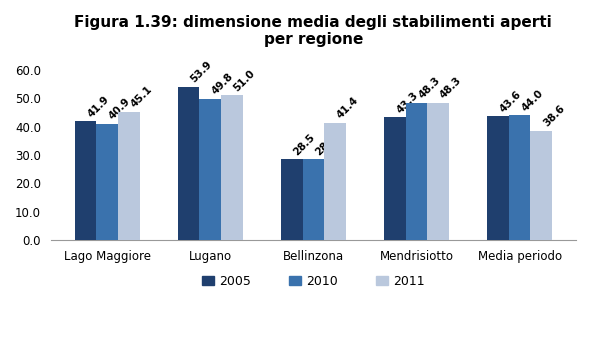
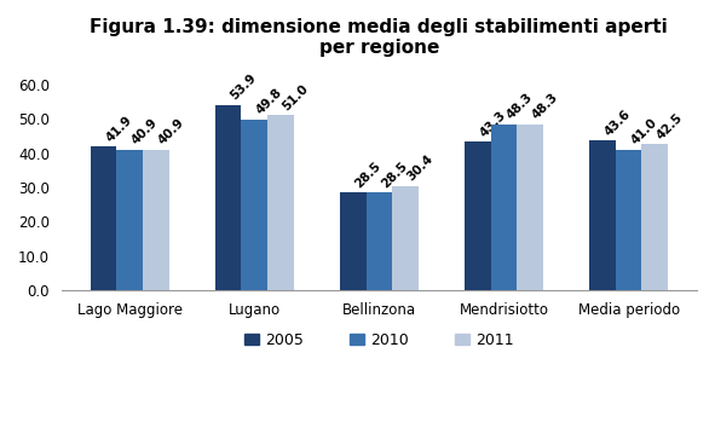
2011/Lago Maggiore: 45.1 -> 40.9
2011/Bellinzona: 41.4 -> 30.4
2010/Media periodo: 44.0 -> 41.0
2011/Media periodo: 38.6 -> 42.5
